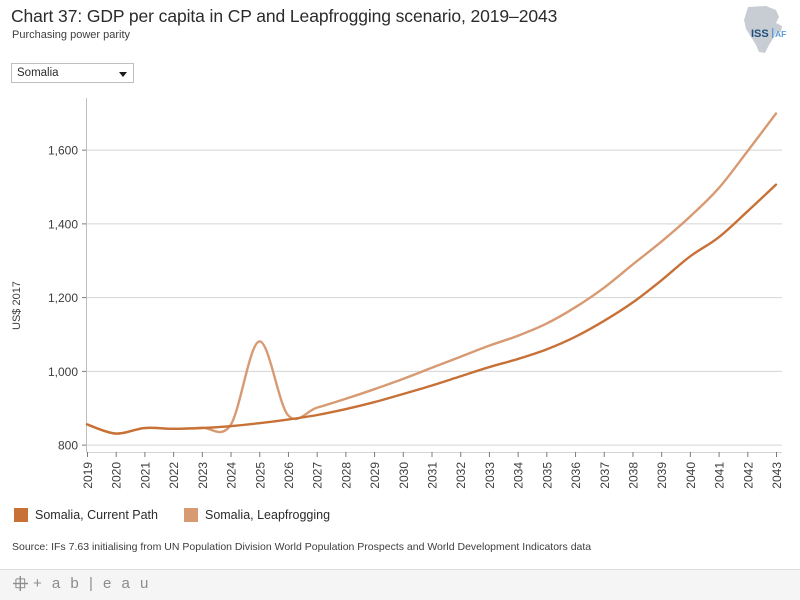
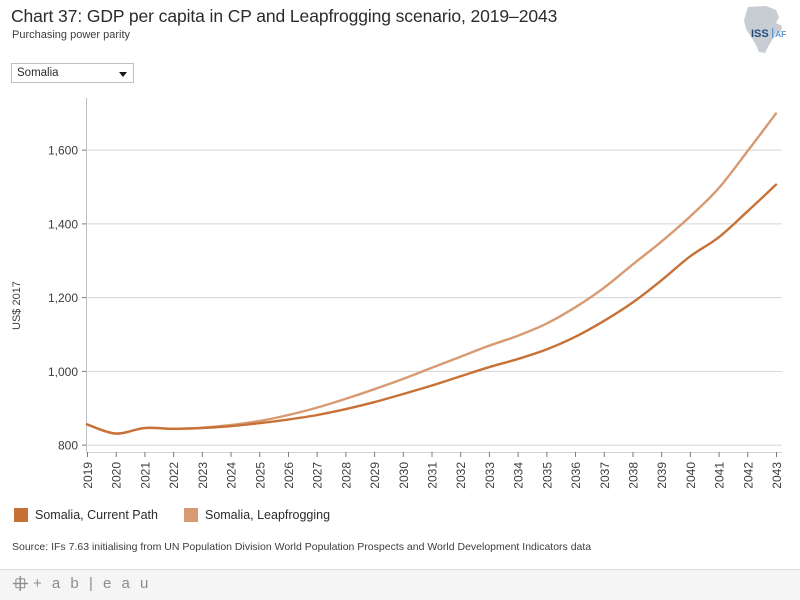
Somalia, Leapfrogging/2025: 1080 -> 860
